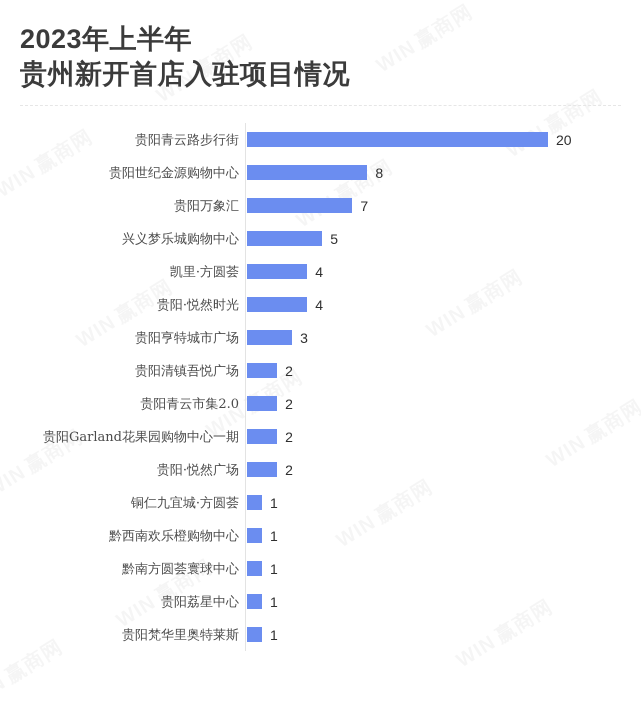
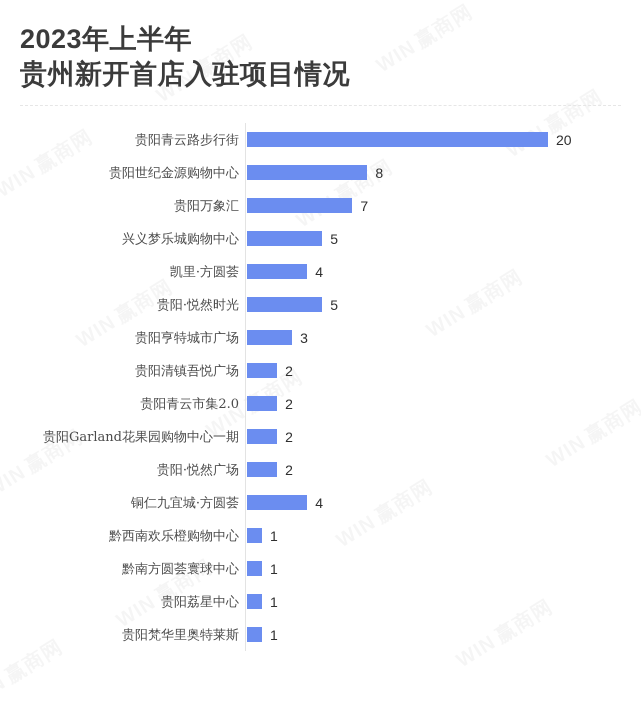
贵阳·悦然时光: 4 -> 5
铜仁九宜城·方圆荟: 1 -> 4
